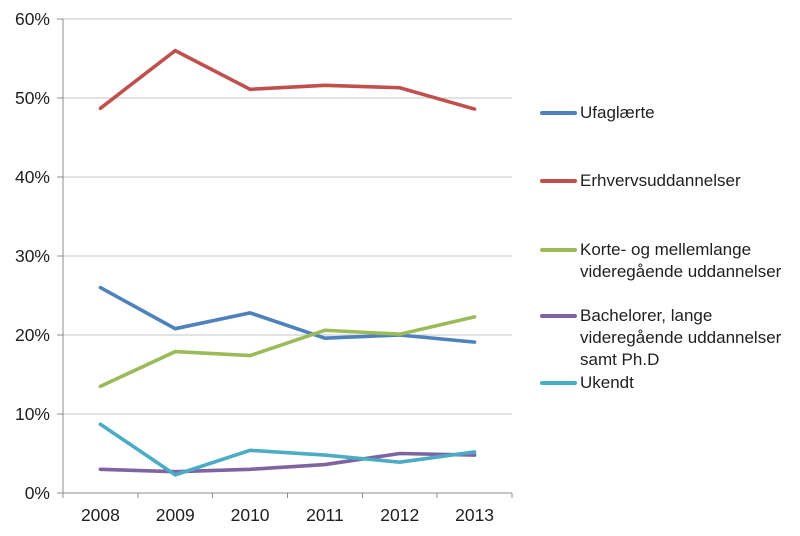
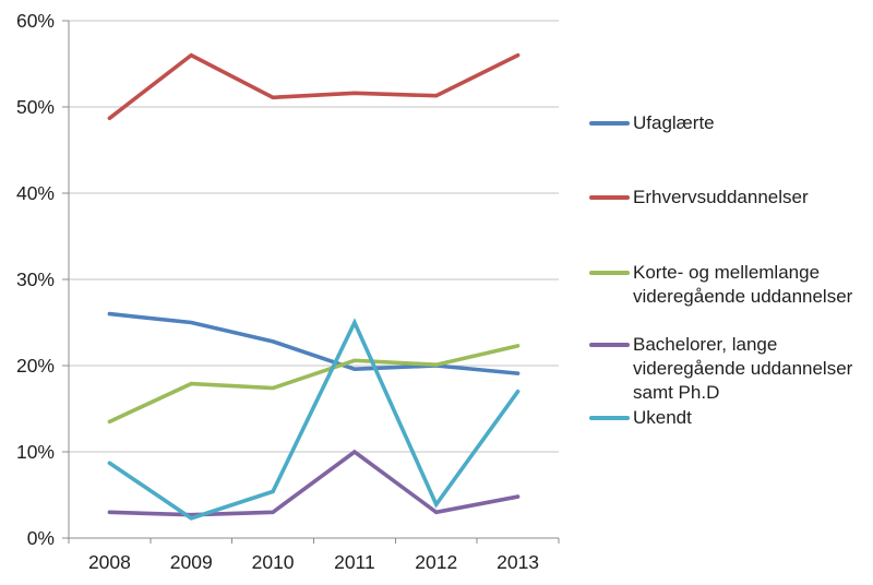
Ufaglærte/2009: 21% -> 25%
Bachelorer, lange videregående uddannelser samt Ph.D/2011: 4% -> 10%
Ukendt/2011: 5% -> 25%
Bachelorer, lange videregående uddannelser samt Ph.D/2012: 5% -> 3%
Erhvervsuddannelser/2013: 49% -> 56%
Ukendt/2013: 5% -> 17%
